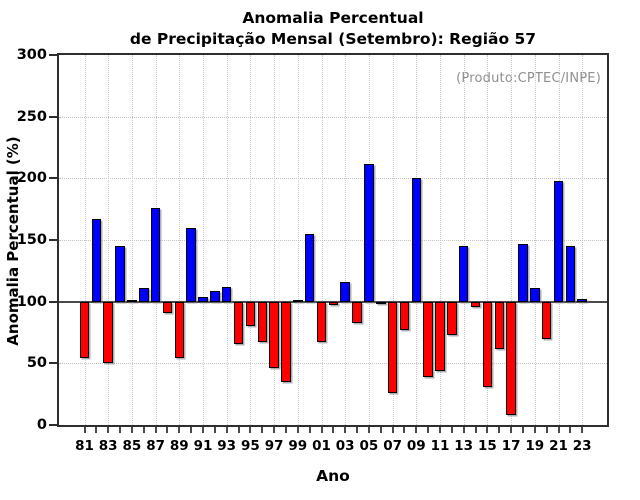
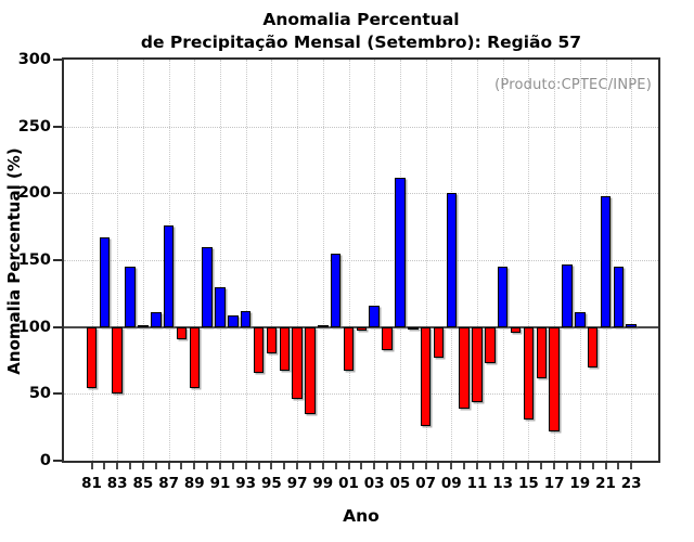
91: 104 -> 130
17: 8 -> 22
